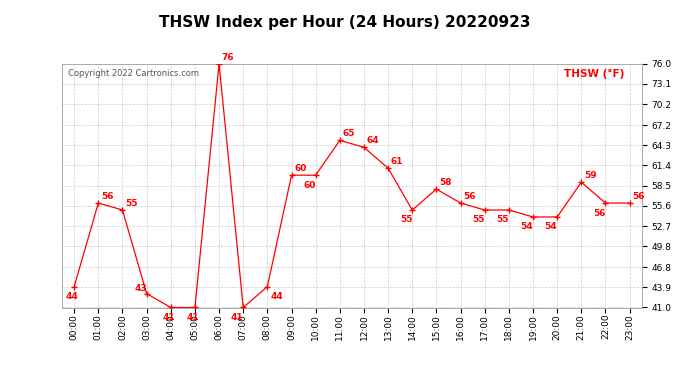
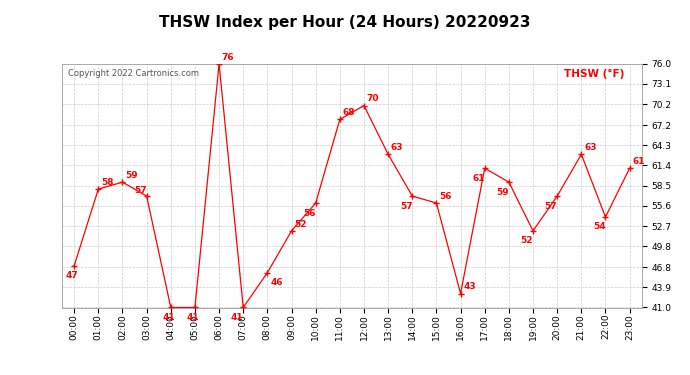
00:00: 44 -> 47
01:00: 56 -> 58
02:00: 55 -> 59
03:00: 43 -> 57
08:00: 44 -> 46
09:00: 60 -> 52
10:00: 60 -> 56
11:00: 65 -> 68
12:00: 64 -> 70
13:00: 61 -> 63
14:00: 55 -> 57
15:00: 58 -> 56
16:00: 56 -> 43
17:00: 55 -> 61
18:00: 55 -> 59
19:00: 54 -> 52
20:00: 54 -> 57
21:00: 59 -> 63
22:00: 56 -> 54
23:00: 56 -> 61
